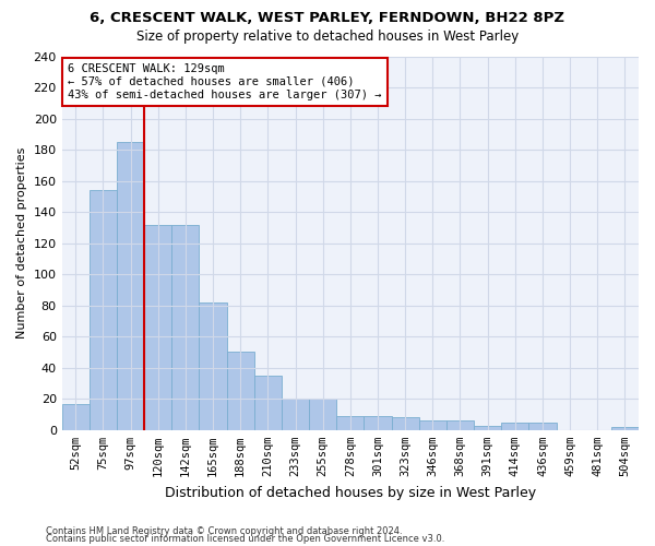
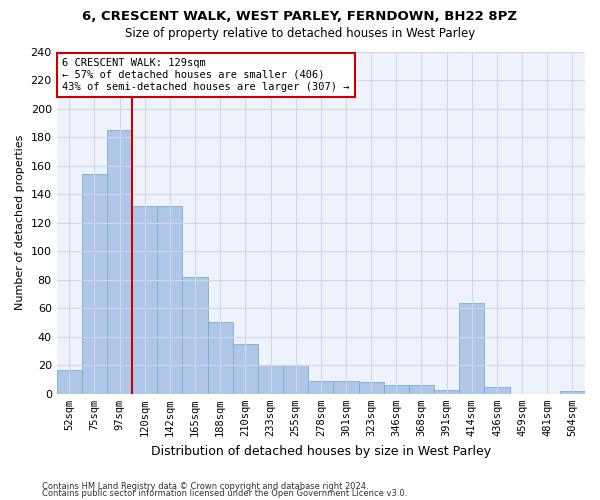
414sqm: 5 -> 64
